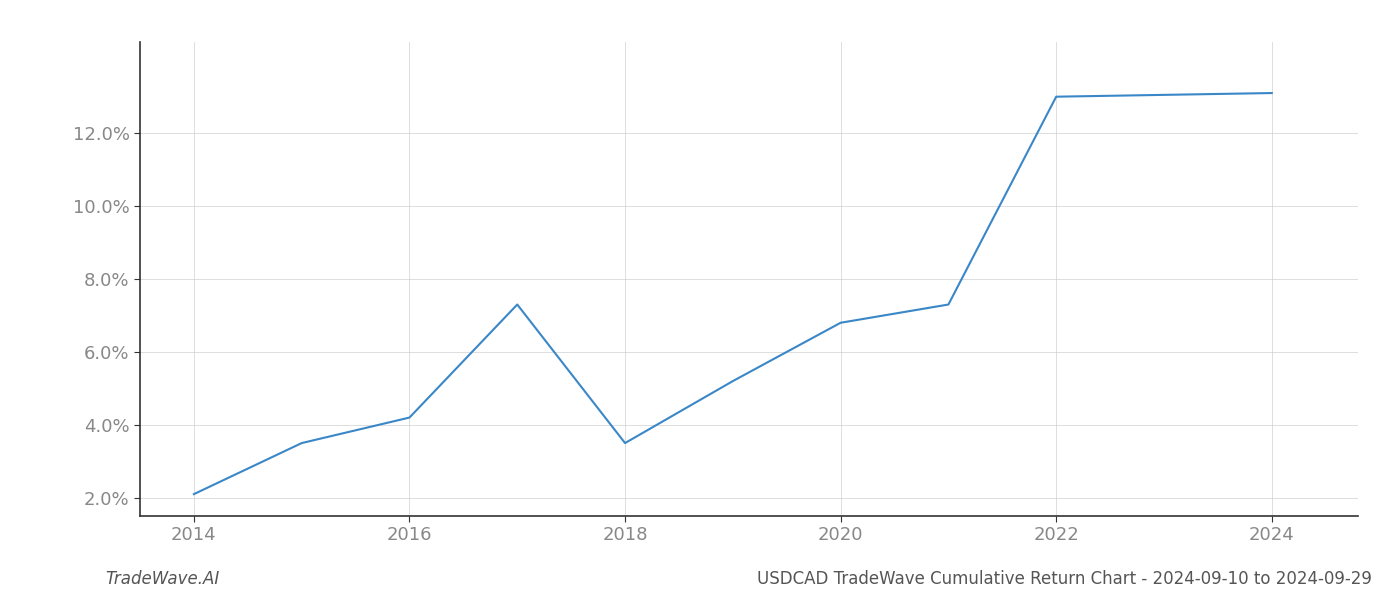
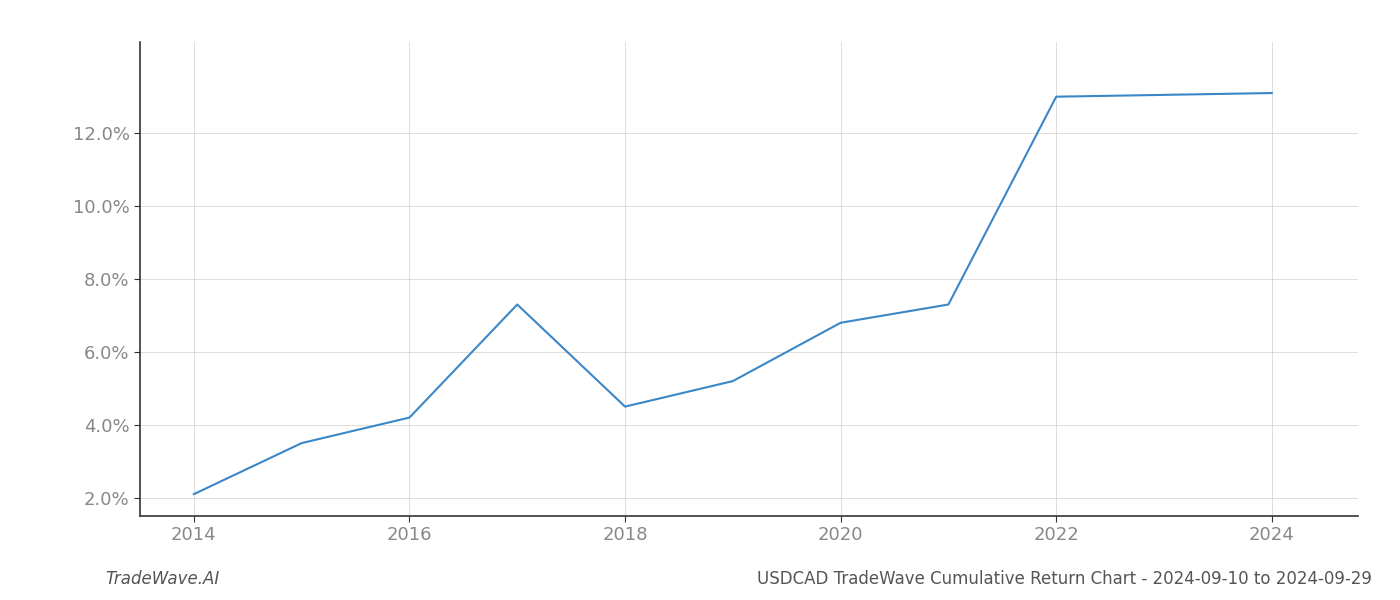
2018: 3.50% -> 4.50%
